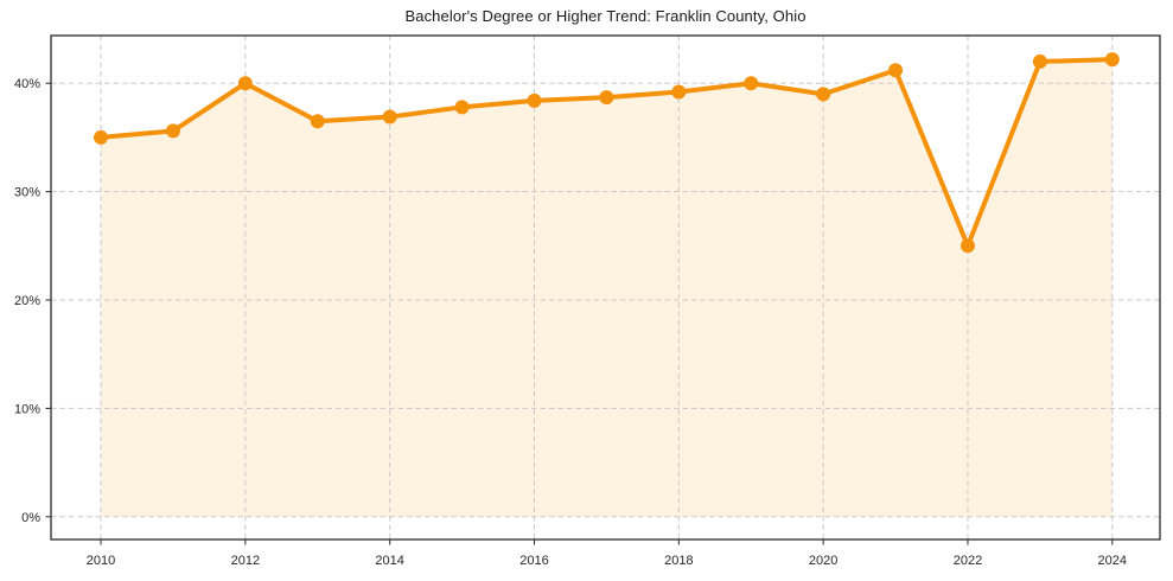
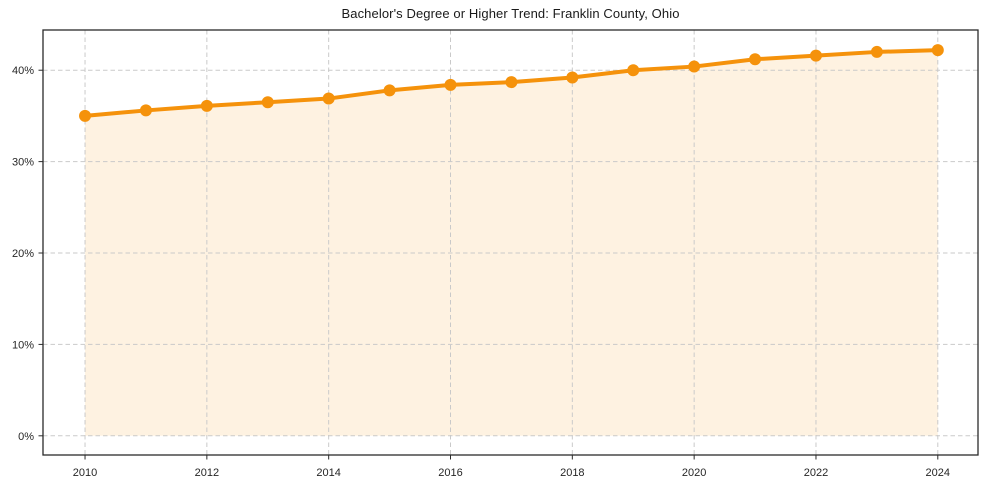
2012: 40% -> 36%
2020: 39% -> 40%
2022: 25% -> 42%
